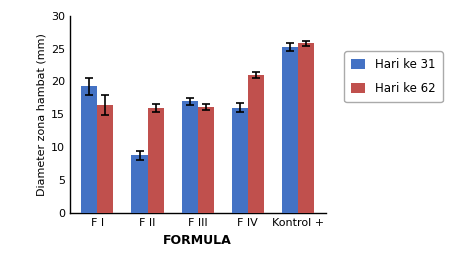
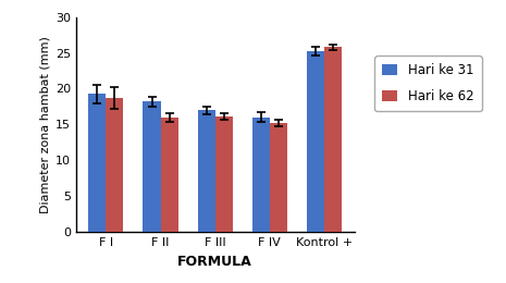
Hari ke 62/F I: 16.4 -> 18.7
Hari ke 31/F II: 8.8 -> 18.2
Hari ke 62/F IV: 21.0 -> 15.2
